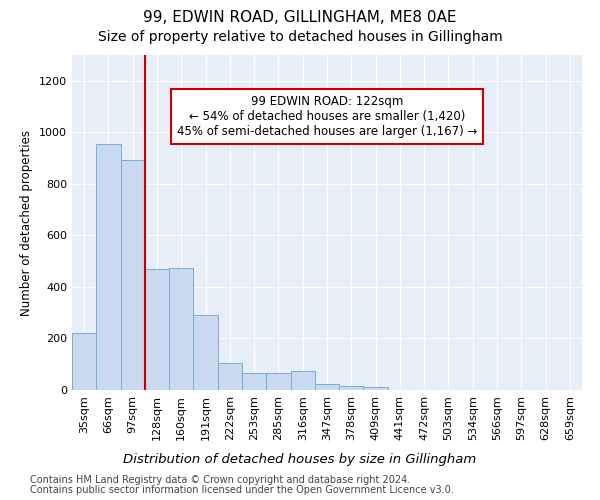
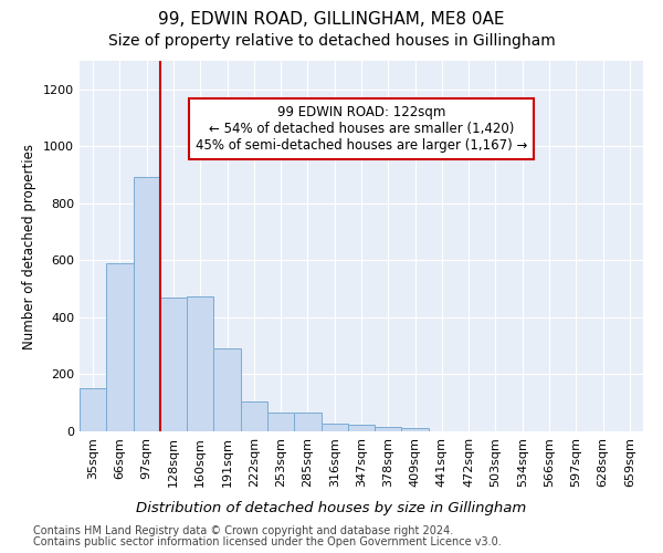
35sqm: 220 -> 152
66sqm: 955 -> 590
316sqm: 75 -> 28
